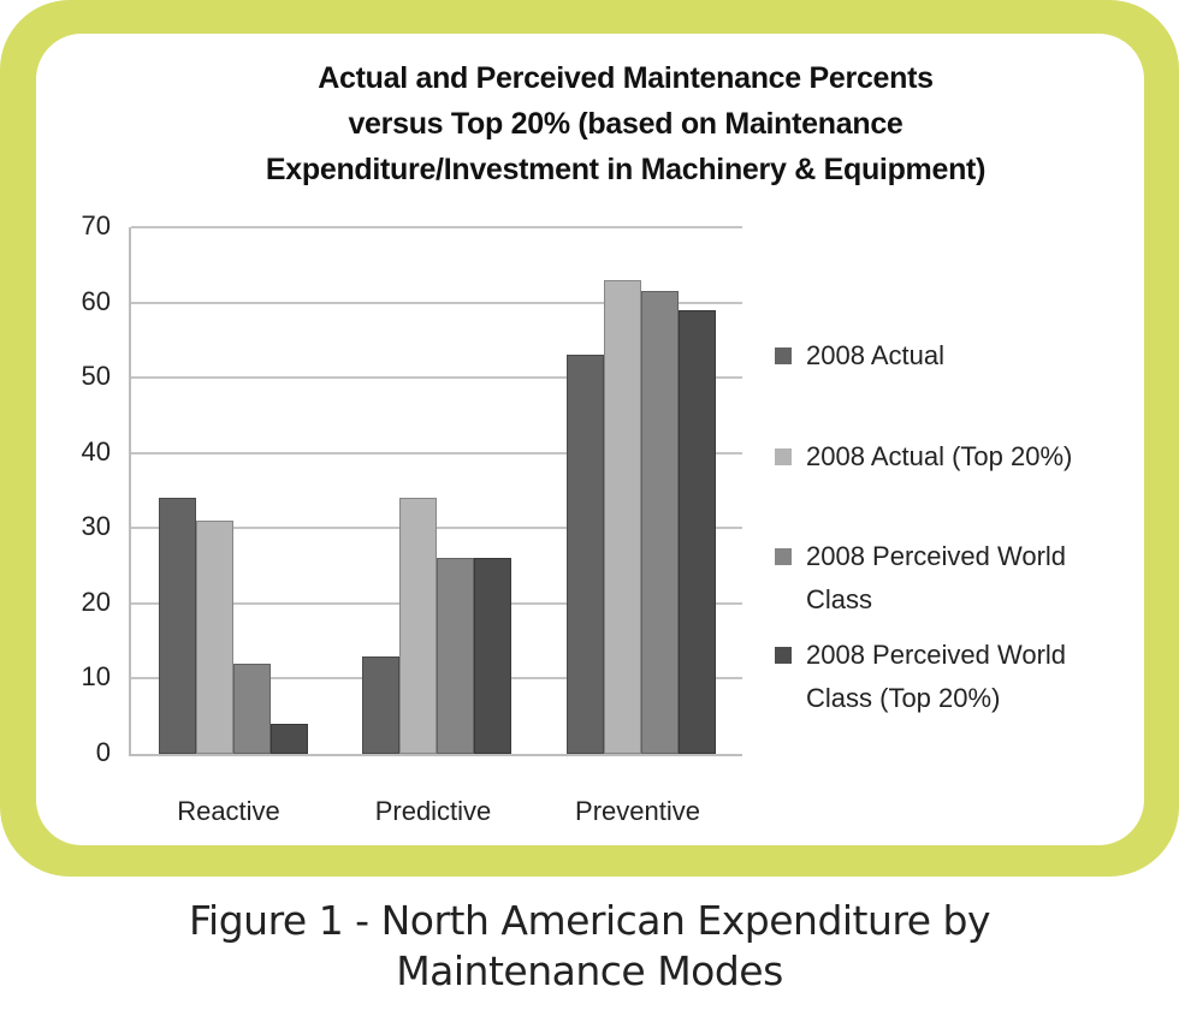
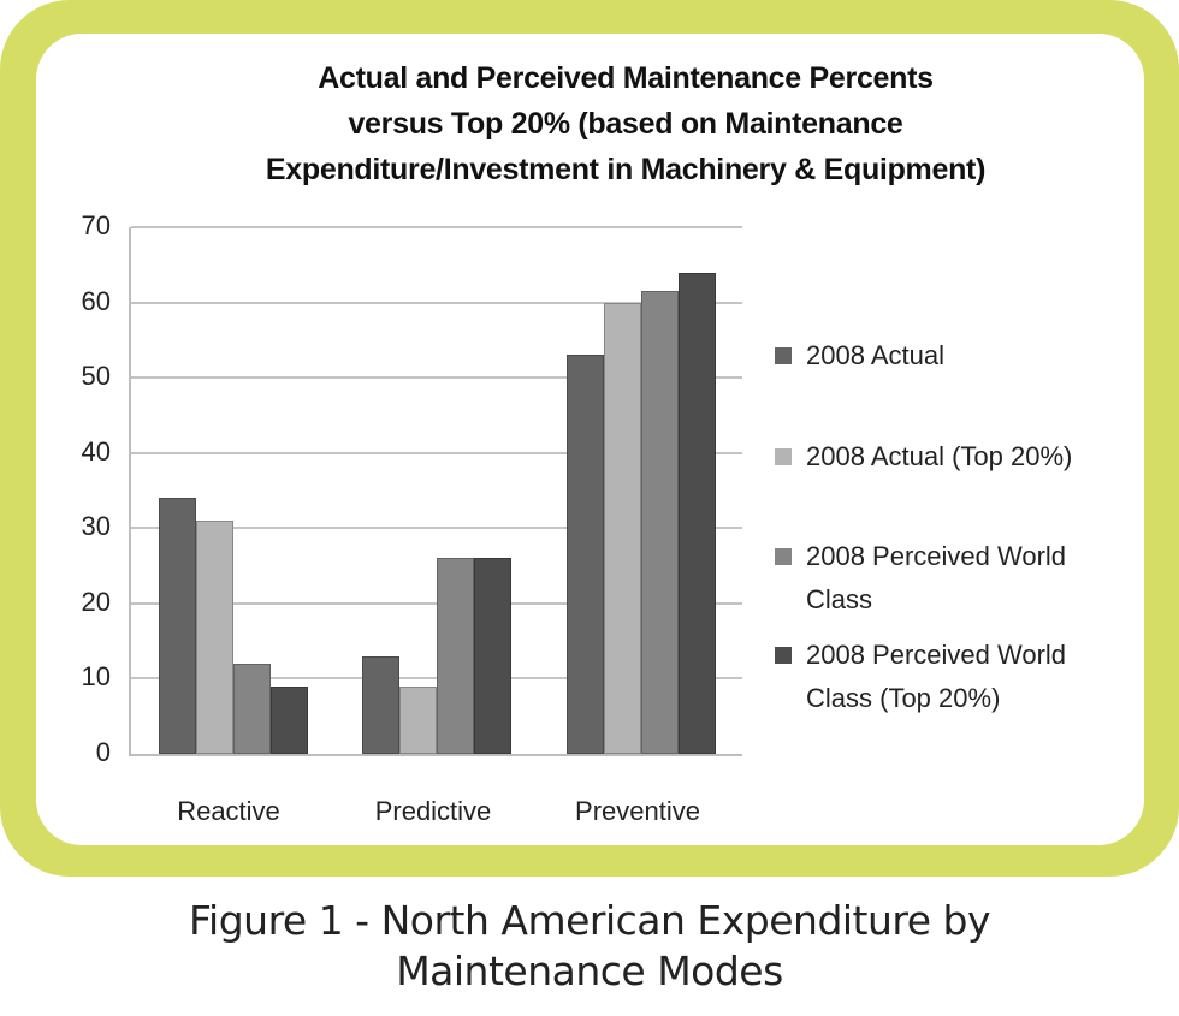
2008 Perceived World Class (Top 20%)/Reactive: 4 -> 9
2008 Actual (Top 20%)/Predictive: 34 -> 9
2008 Actual (Top 20%)/Preventive: 63 -> 60
2008 Perceived World Class (Top 20%)/Preventive: 59 -> 64
